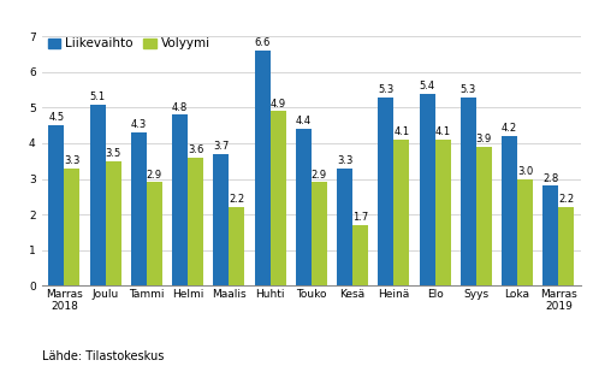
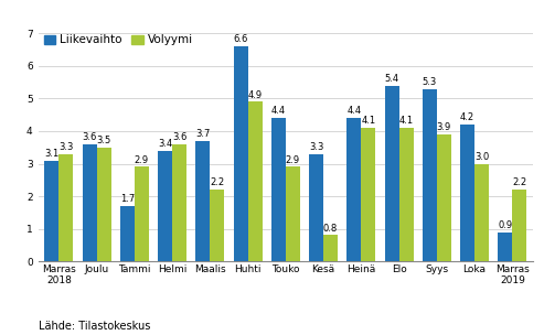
Liikevaihto/Marras 2018: 4.5 -> 3.1
Liikevaihto/Joulu: 5.1 -> 3.6
Liikevaihto/Tammi: 4.3 -> 1.7
Liikevaihto/Helmi: 4.8 -> 3.4
Volyymi/Kesä: 1.7 -> 0.8
Liikevaihto/Heinä: 5.3 -> 4.4
Liikevaihto/Marras 2019: 2.8 -> 0.9
